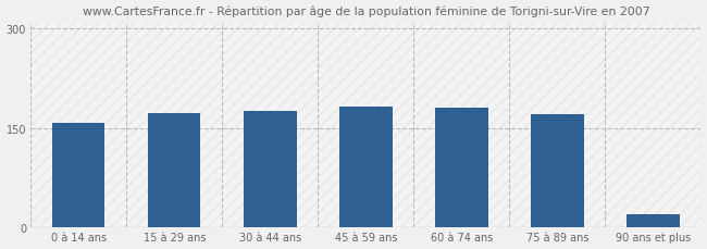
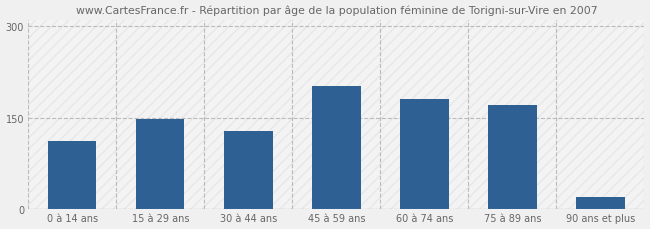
0 à 14 ans: 157 -> 112
15 à 29 ans: 172 -> 148
30 à 44 ans: 175 -> 128
45 à 59 ans: 183 -> 202
